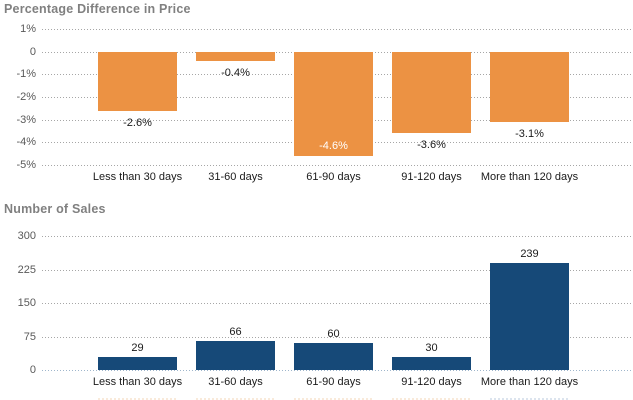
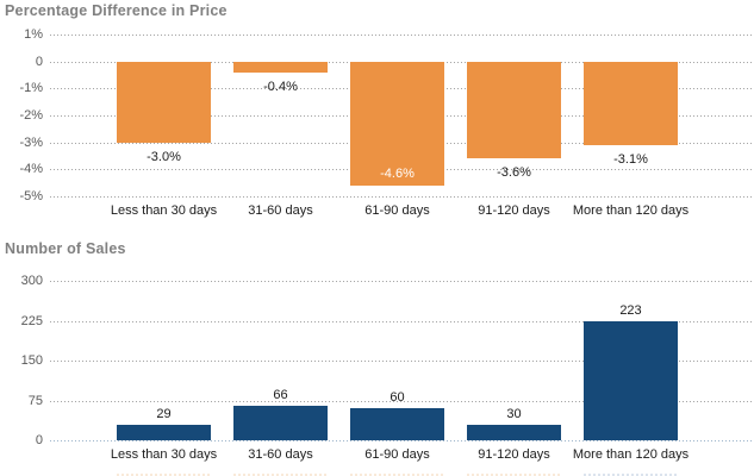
Percentage Difference in Price/Less than 30 days: -2.6% -> -3.0%
Number of Sales/More than 120 days: 239 -> 223
